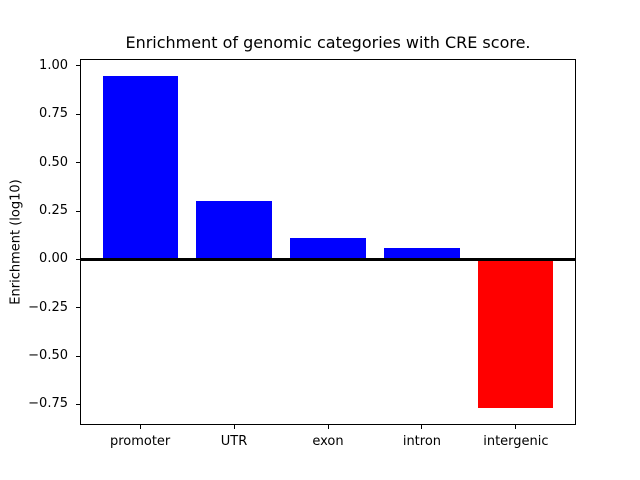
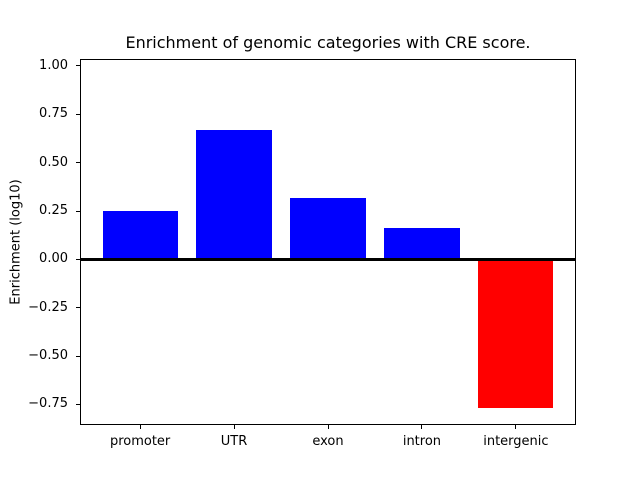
promoter: 0.95 -> 0.25
UTR: 0.30 -> 0.67
exon: 0.11 -> 0.32
intron: 0.06 -> 0.16
